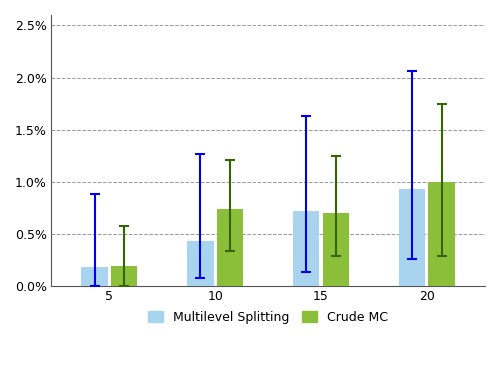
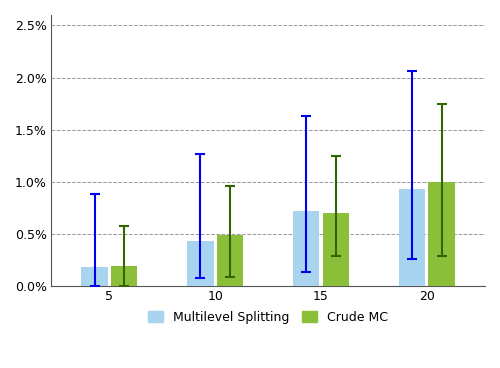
Crude MC/10: 0.74% -> 0.49%
